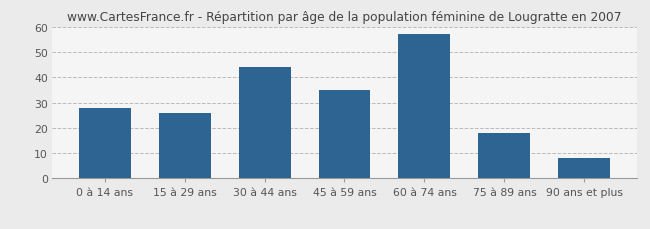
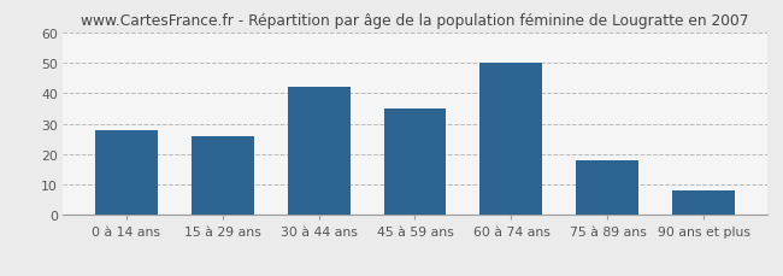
30 à 44 ans: 44 -> 42
60 à 74 ans: 57 -> 50
